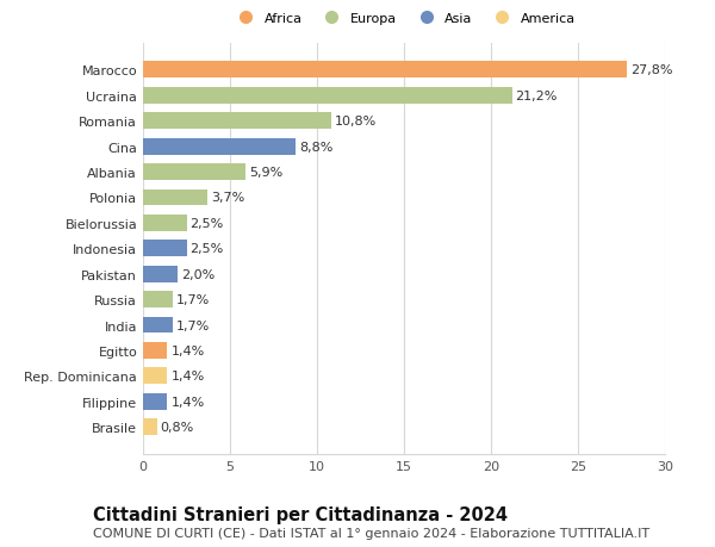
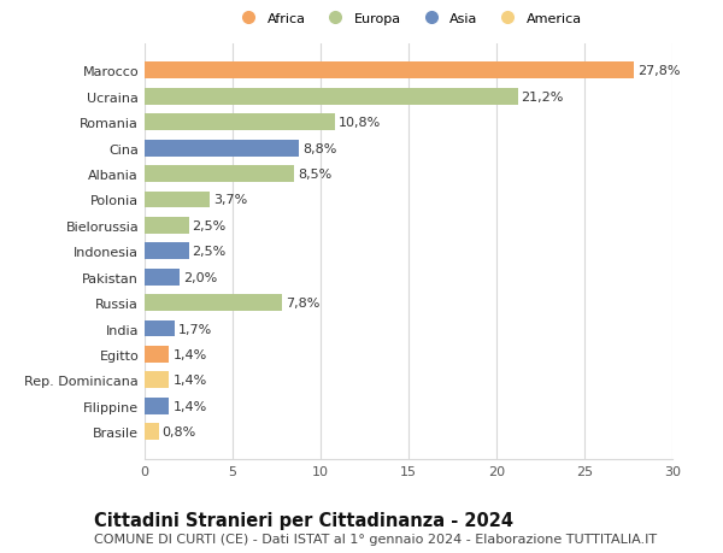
Albania: 5,9% -> 8,5%
Russia: 1,7% -> 7,8%
